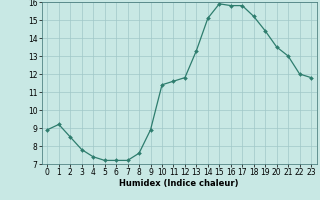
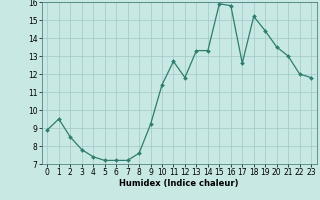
1: 9.2 -> 9.5
9: 8.9 -> 9.2
11: 11.6 -> 12.7
14: 15.1 -> 13.3
17: 15.8 -> 12.6
